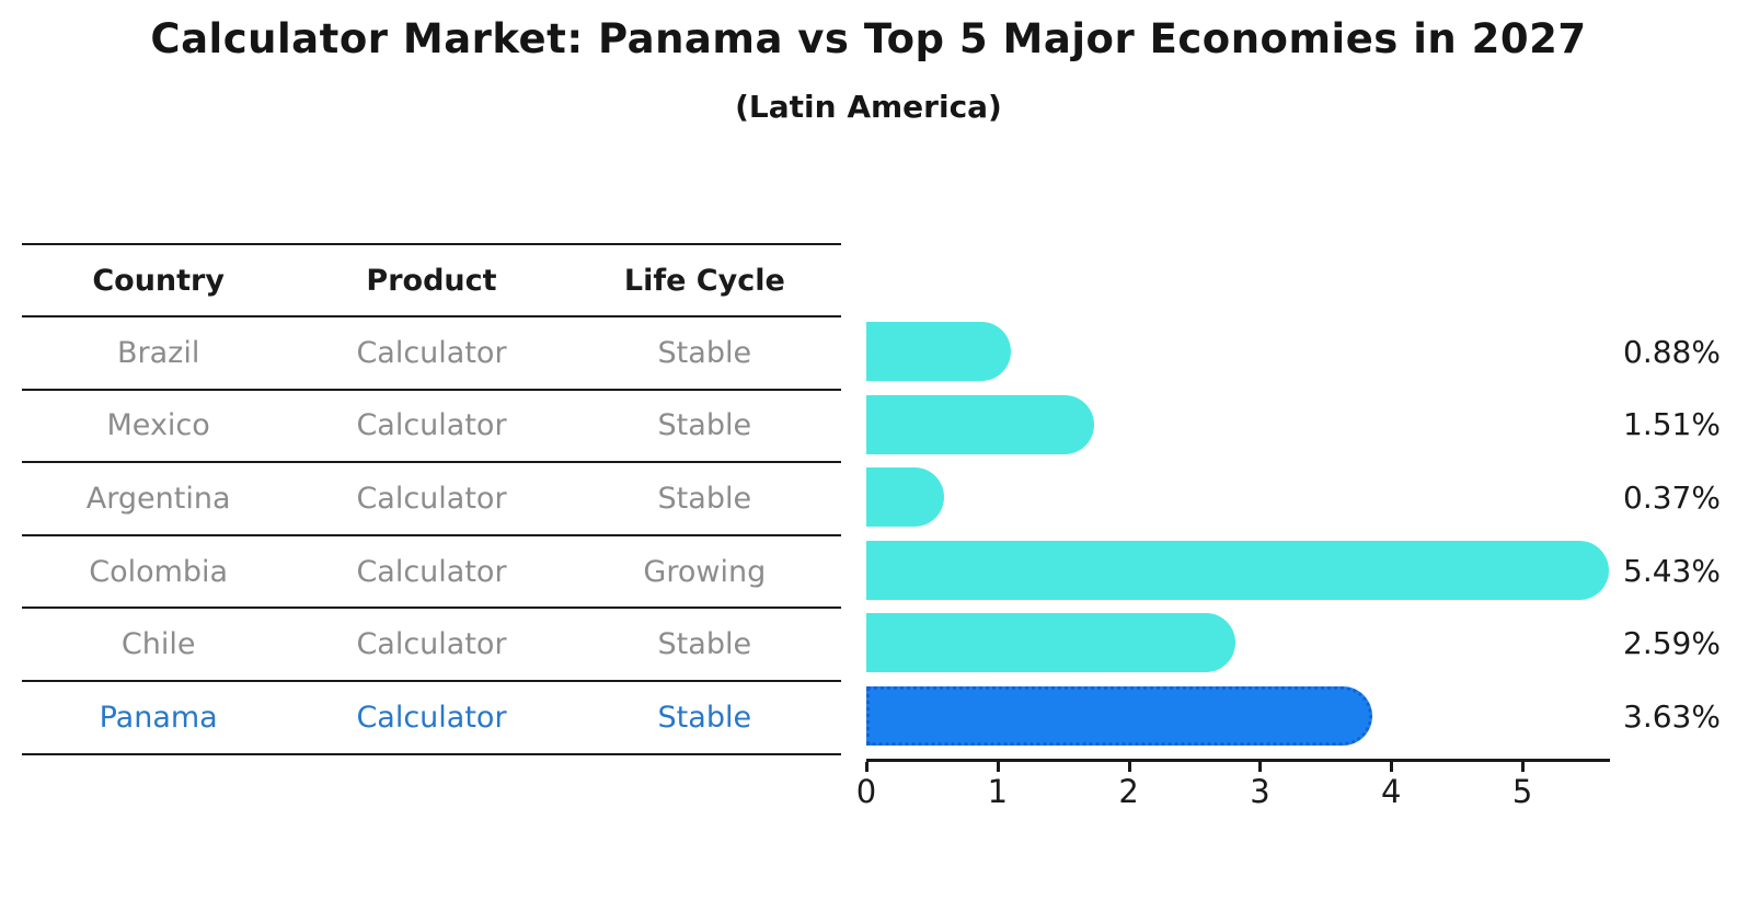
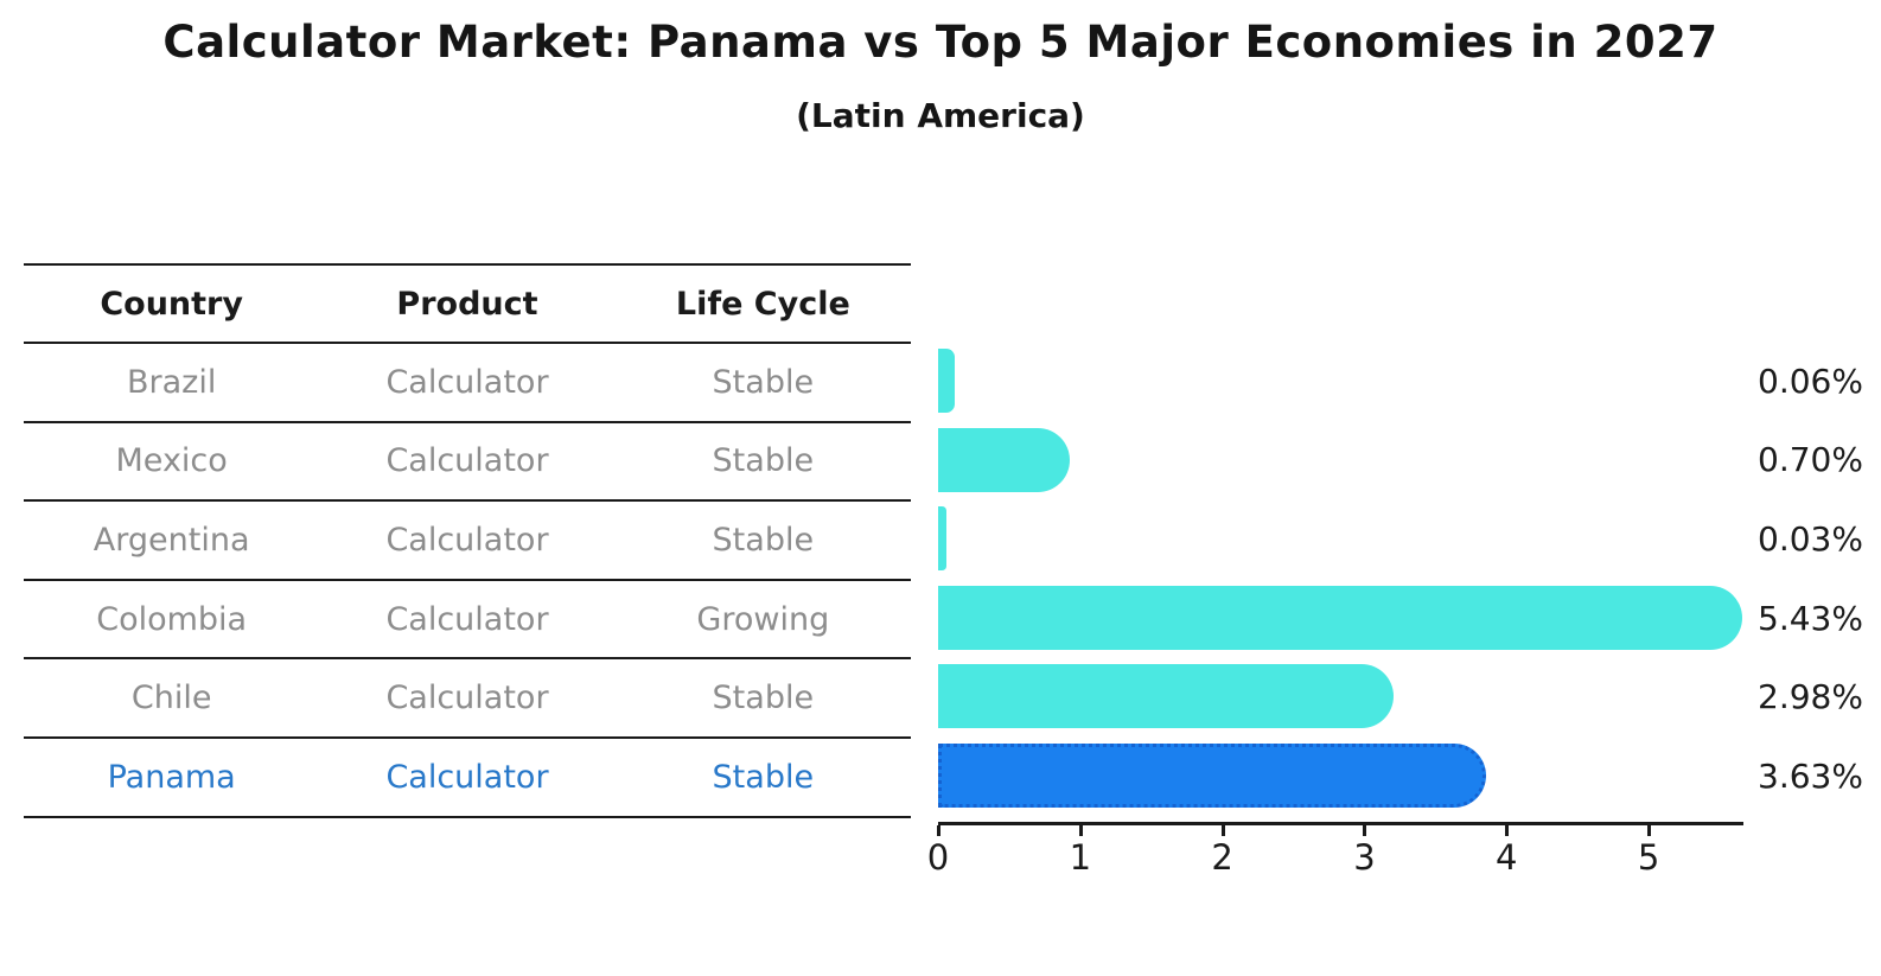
Brazil: 0.88% -> 0.06%
Mexico: 1.51% -> 0.70%
Argentina: 0.37% -> 0.03%
Chile: 2.59% -> 2.98%
